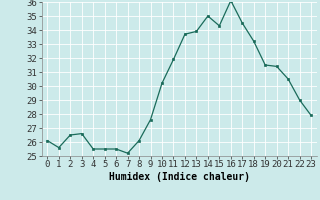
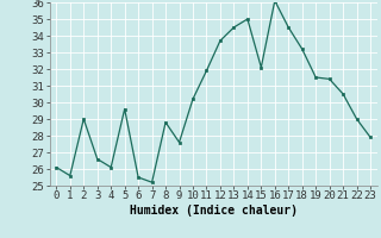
2: 26.5 -> 29.0
4: 25.5 -> 26.1
5: 25.5 -> 29.6
8: 26.1 -> 28.8
13: 33.9 -> 34.5
15: 34.3 -> 32.1
